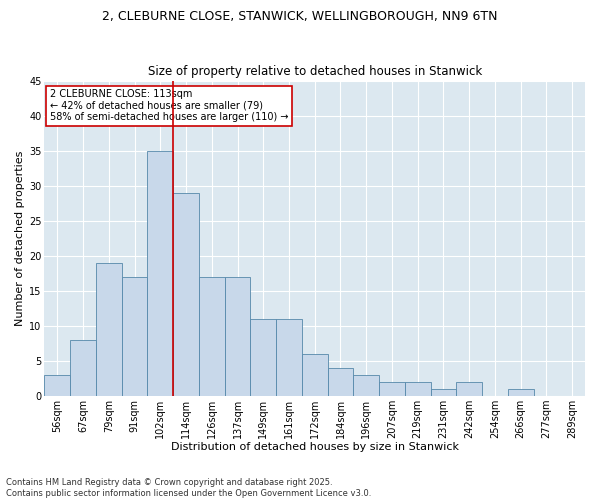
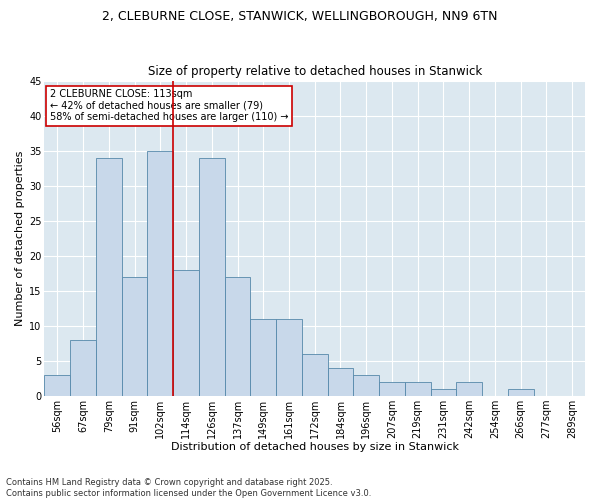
79sqm: 19 -> 34
114sqm: 29 -> 18
126sqm: 17 -> 34
